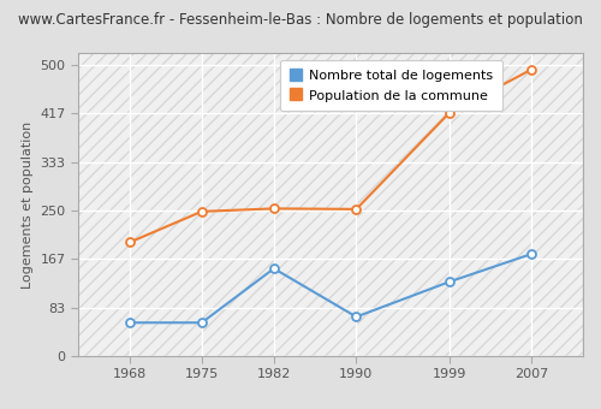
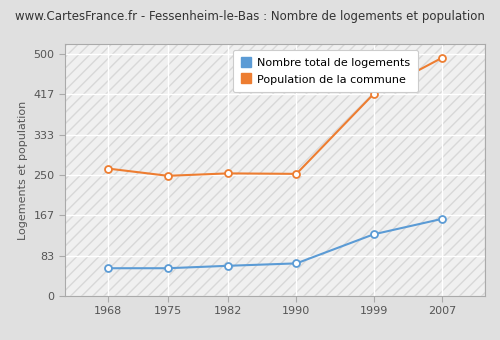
Population de la commune/1968: 195 -> 263
Nombre total de logements/1982: 150 -> 62
Nombre total de logements/2007: 175 -> 159
